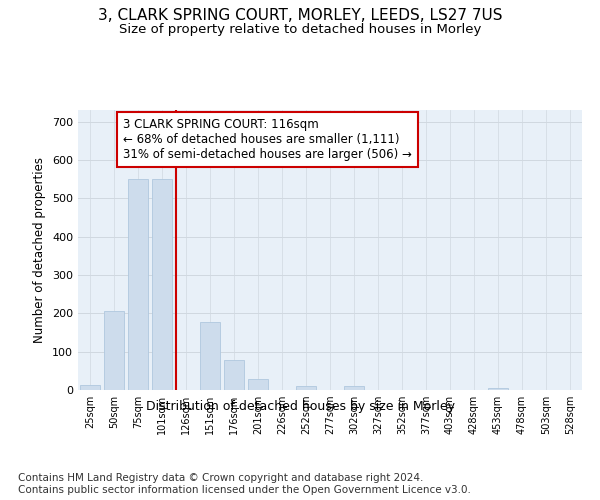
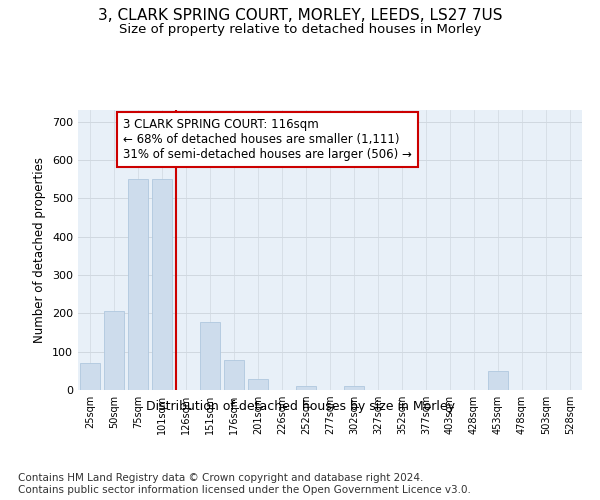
25sqm: 12 -> 70
453sqm: 5 -> 50
